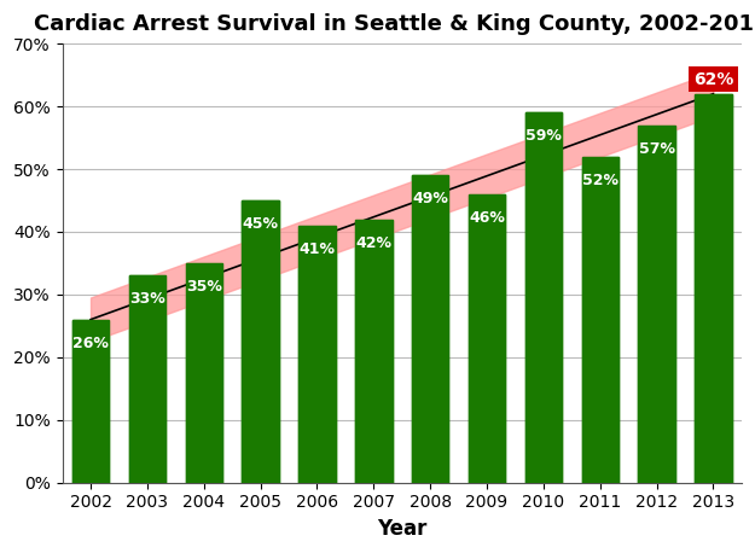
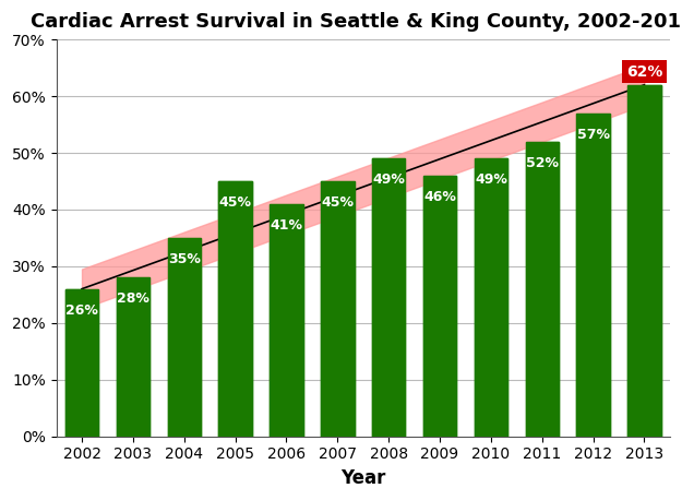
2003: 33% -> 28%
2007: 42% -> 45%
2010: 59% -> 49%
